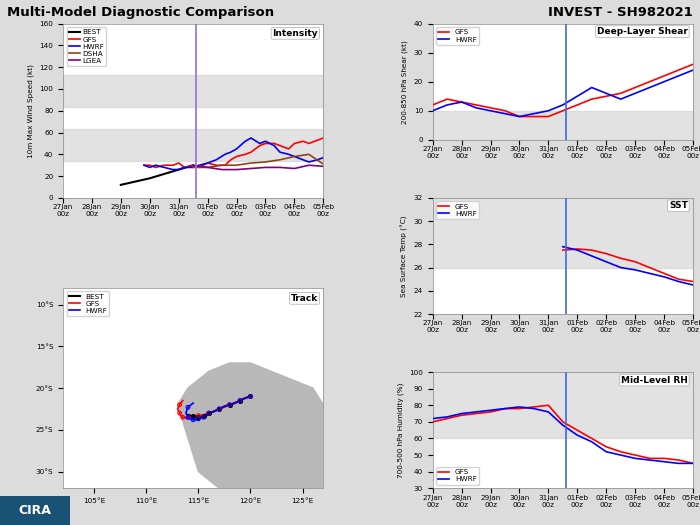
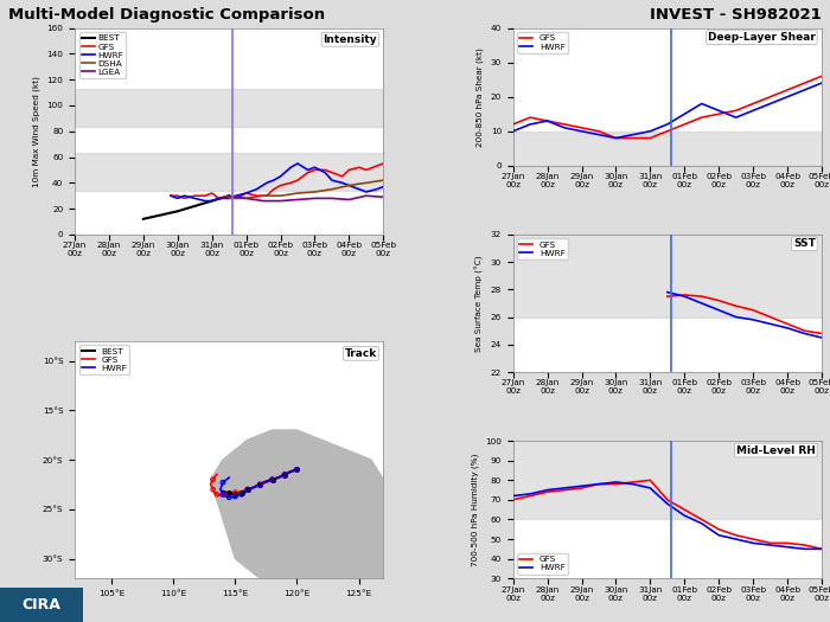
DSHA/05Feb 00z: 31 -> 42
